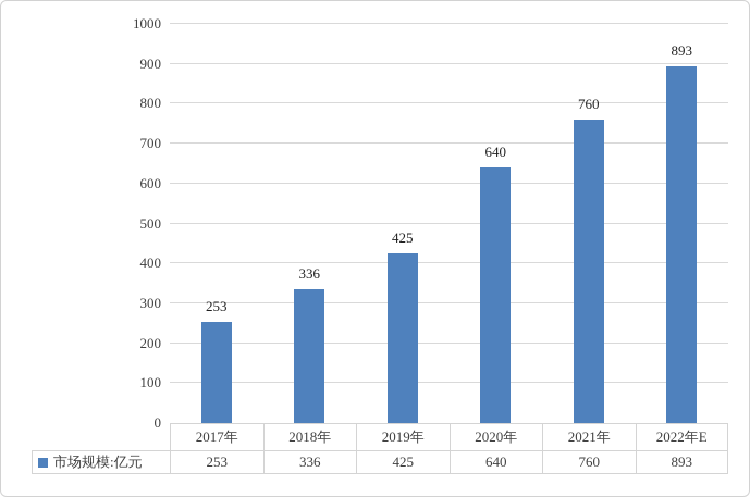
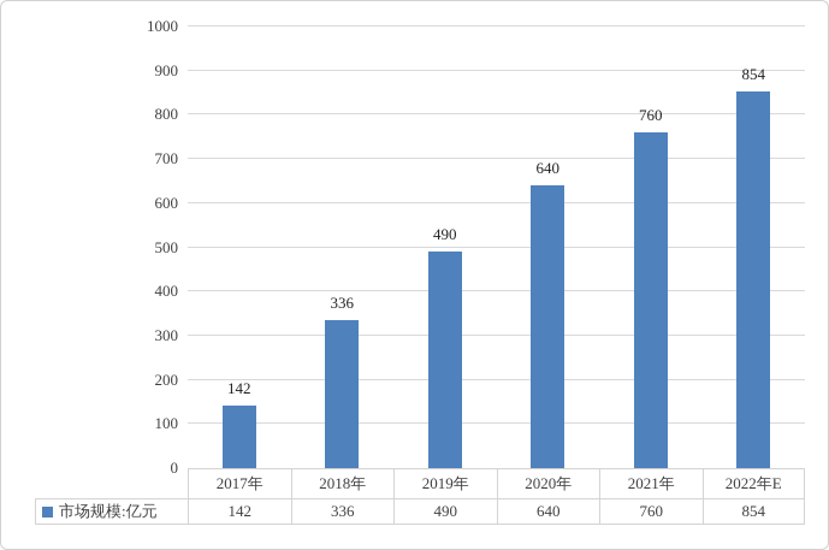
2017年: 253 -> 142
2019年: 425 -> 490
2022年E: 893 -> 854
